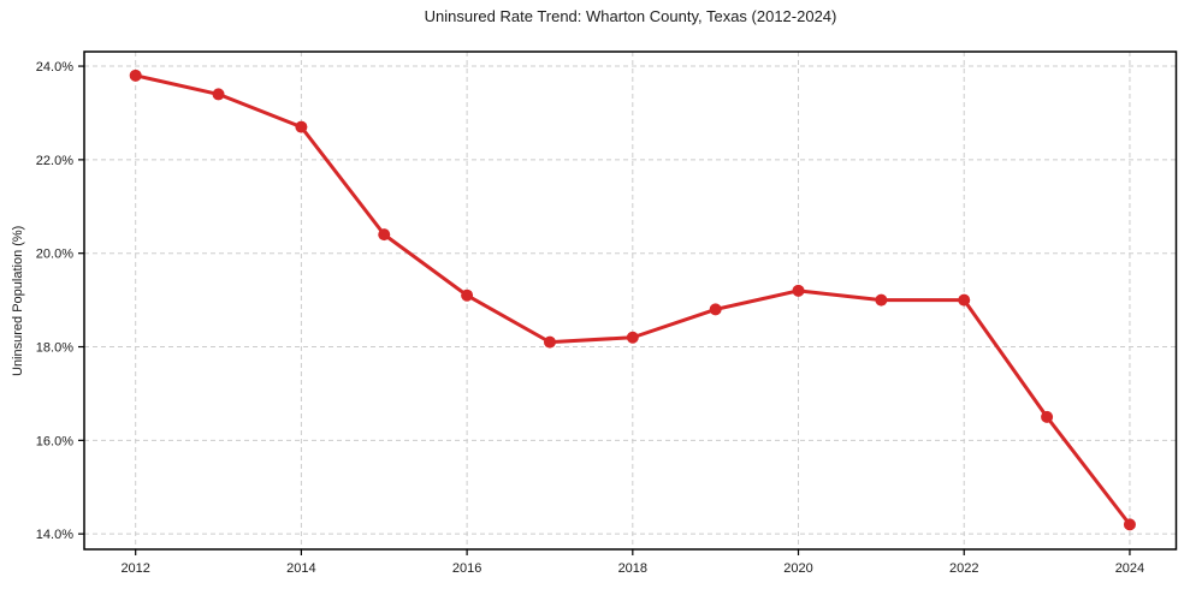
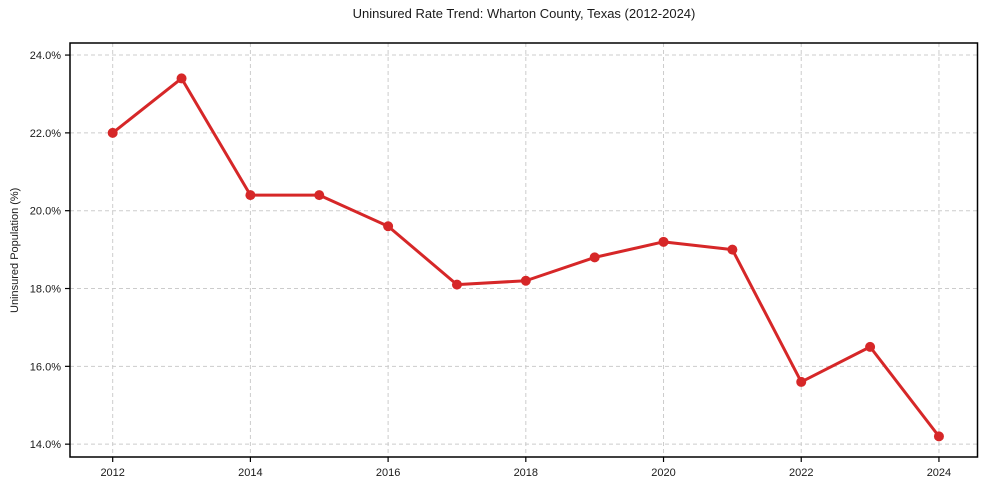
2012: 23.8% -> 22.0%
2014: 22.7% -> 20.4%
2016: 19.1% -> 19.6%
2022: 19.0% -> 15.6%
